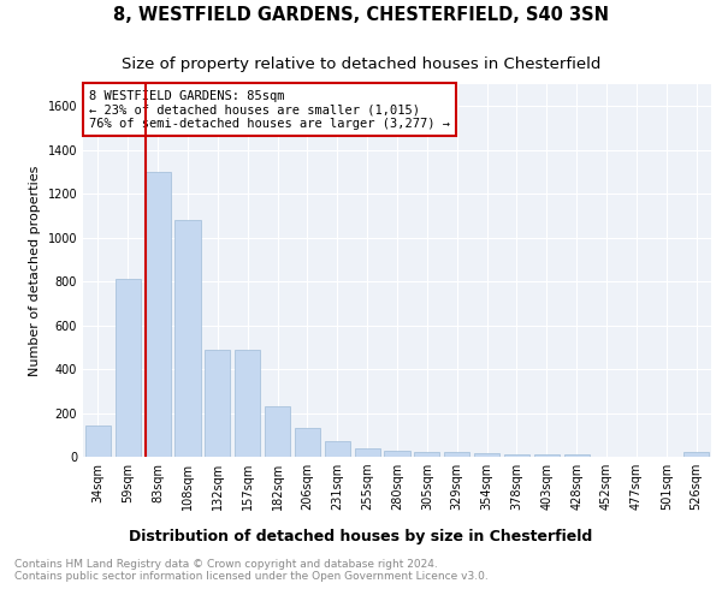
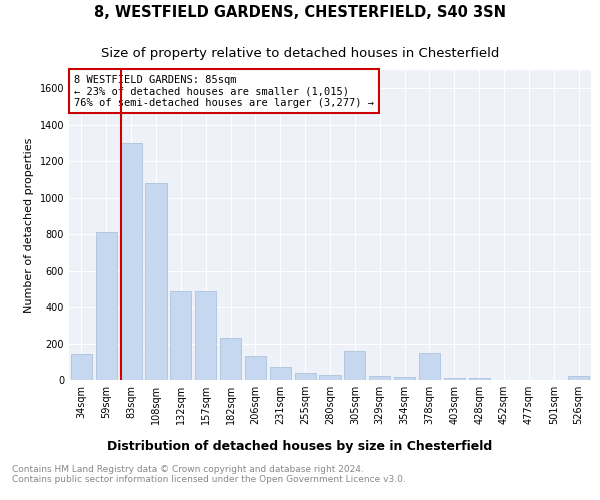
305sqm: 20 -> 160
378sqm: 10 -> 150
